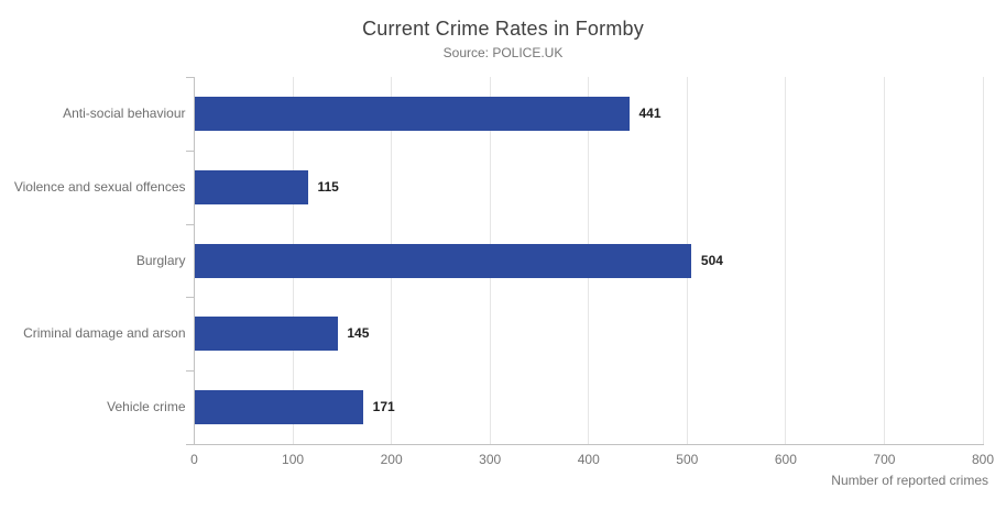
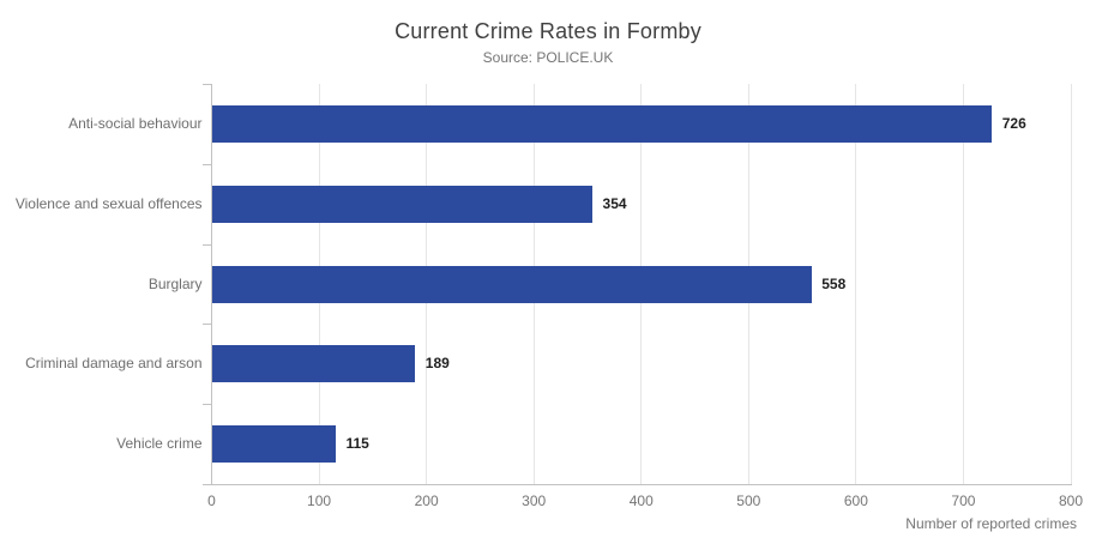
Anti-social behaviour: 441 -> 726
Violence and sexual offences: 115 -> 354
Burglary: 504 -> 558
Criminal damage and arson: 145 -> 189
Vehicle crime: 171 -> 115
